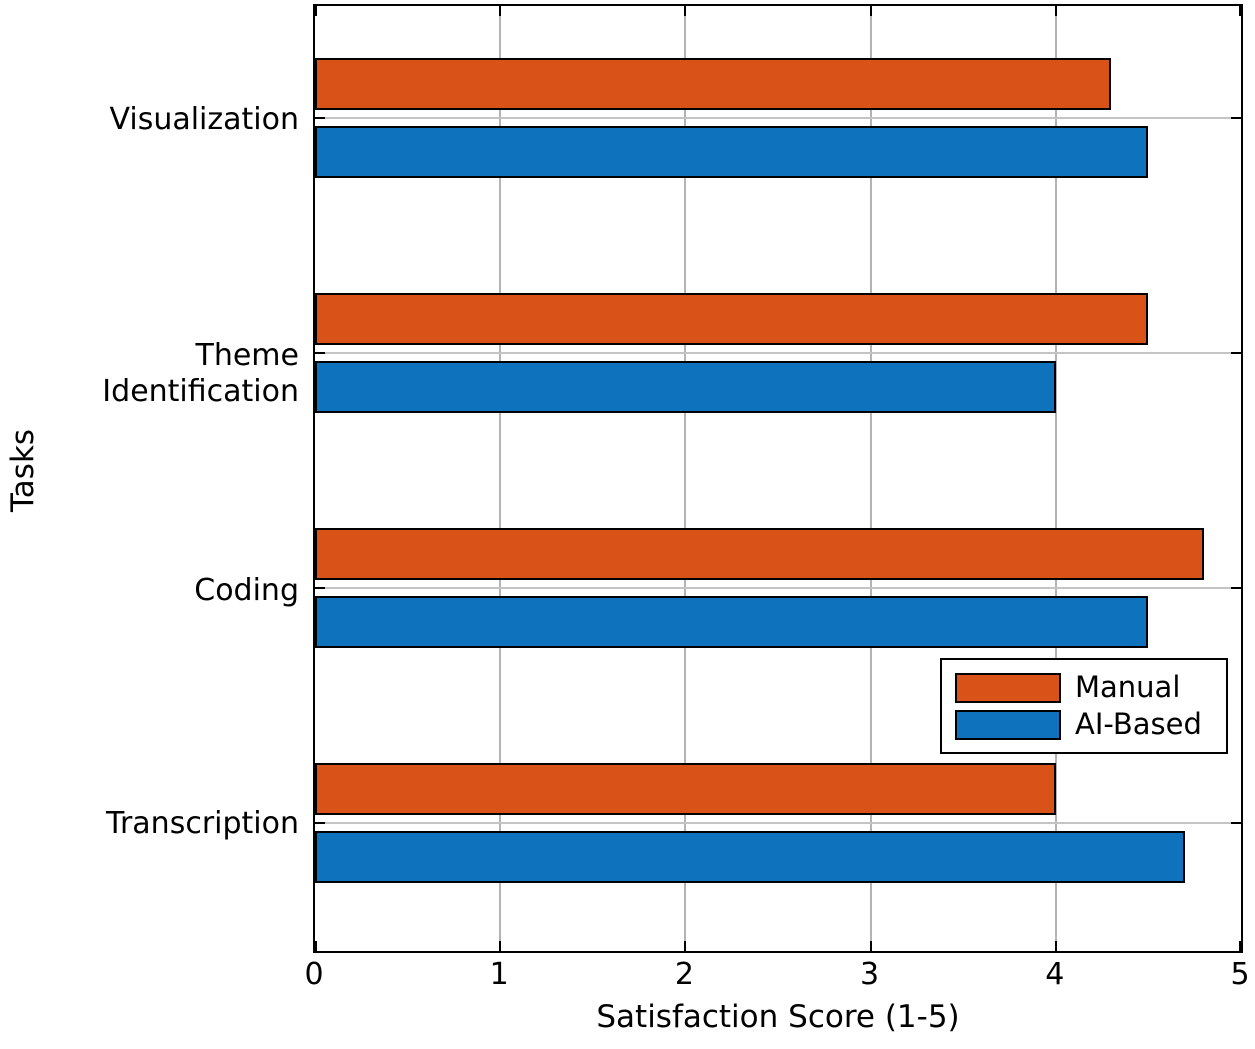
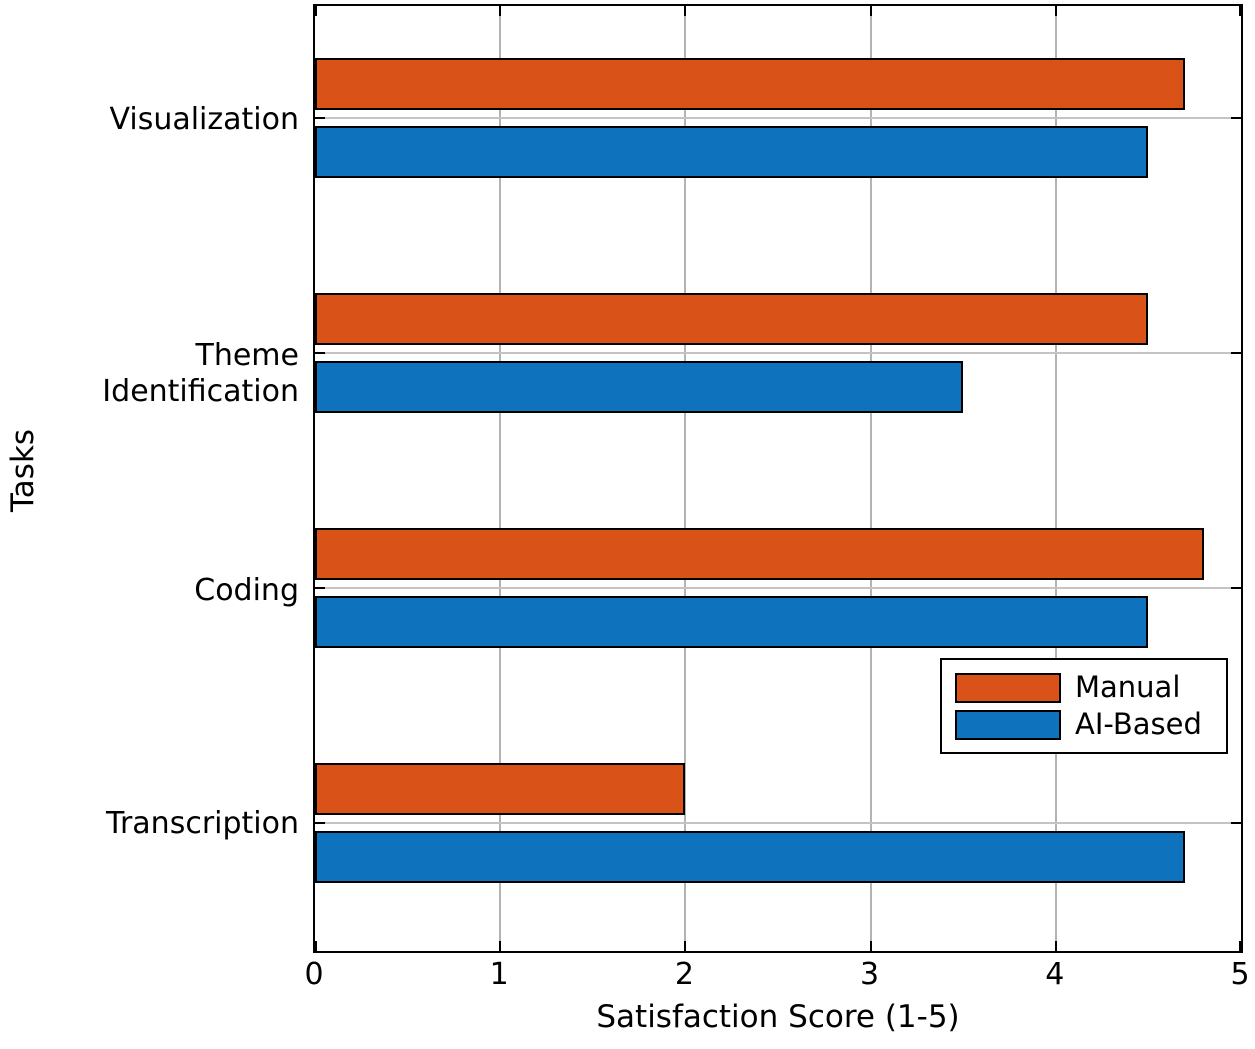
Manual/Visualization: 4.3 -> 4.7
AI-Based/Theme Identification: 4.0 -> 3.5
Manual/Transcription: 4.0 -> 2.0
